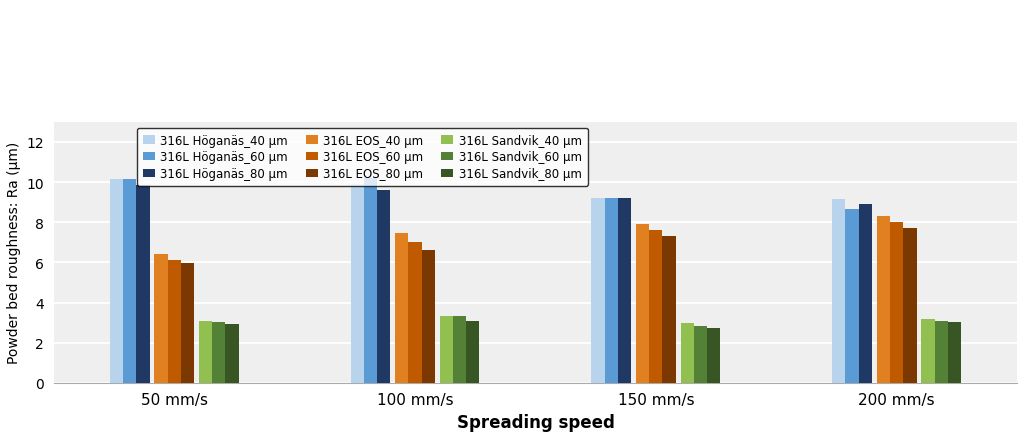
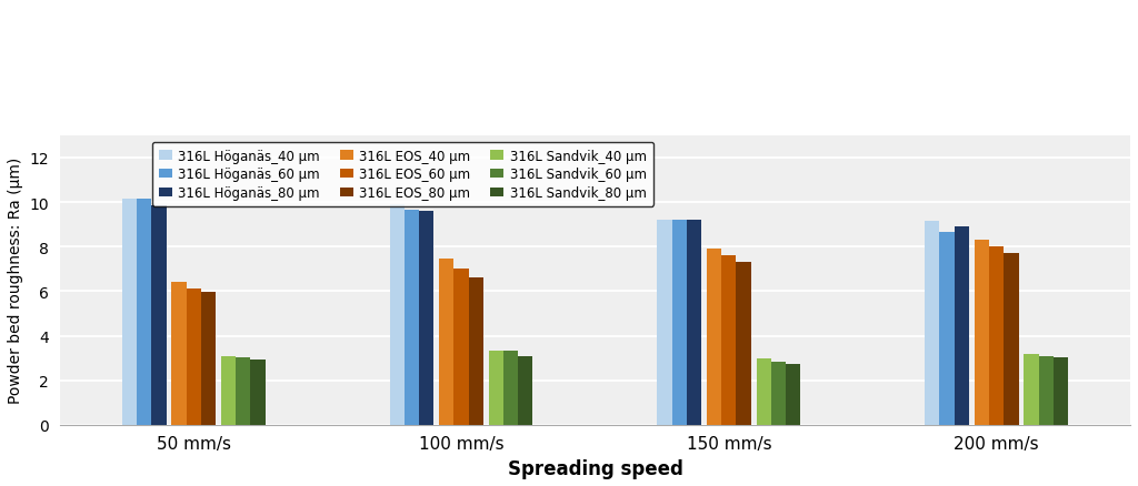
316L Höganäs_60 μm/100 mm/s: 10.20 -> 9.65
